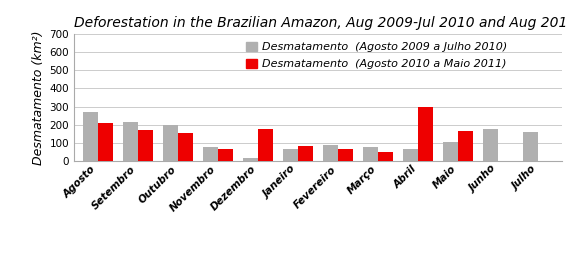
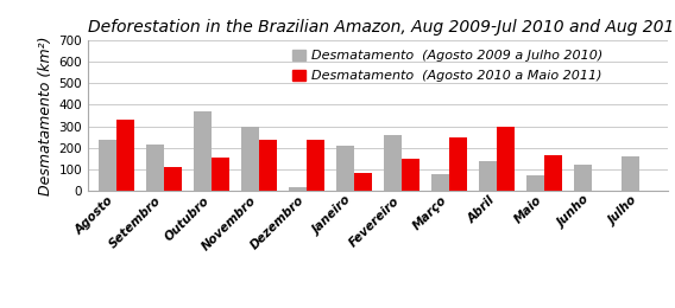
Desmatamento (Agosto 2009 a Julho 2010)/Agosto: 270 -> 240
Desmatamento (Agosto 2010 a Maio 2011)/Agosto: 210 -> 330
Desmatamento (Agosto 2010 a Maio 2011)/Setembro: 170 -> 110
Desmatamento (Agosto 2009 a Julho 2010)/Outubro: 200 -> 370
Desmatamento (Agosto 2009 a Julho 2010)/Novembro: 80 -> 300
Desmatamento (Agosto 2010 a Maio 2011)/Novembro: 60 -> 240
Desmatamento (Agosto 2010 a Maio 2011)/Dezembro: 180 -> 240
Desmatamento (Agosto 2009 a Julho 2010)/Janeiro: 60 -> 210
Desmatamento (Agosto 2009 a Julho 2010)/Fevereiro: 90 -> 260
Desmatamento (Agosto 2010 a Maio 2011)/Fevereiro: 60 -> 150
Desmatamento (Agosto 2010 a Maio 2011)/Março: 50 -> 250
Desmatamento (Agosto 2009 a Julho 2010)/Abril: 60 -> 140
Desmatamento (Agosto 2009 a Julho 2010)/Maio: 100 -> 70
Desmatamento (Agosto 2009 a Julho 2010)/Junho: 180 -> 120
